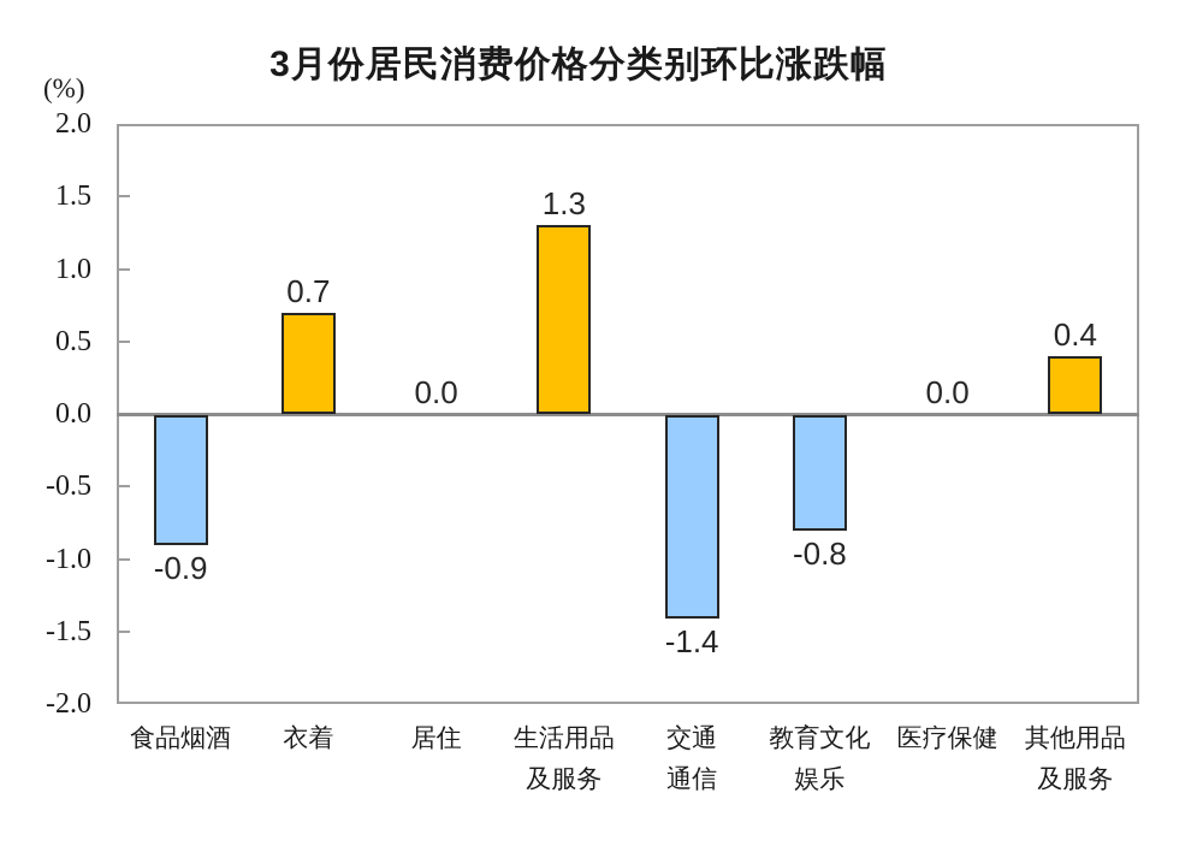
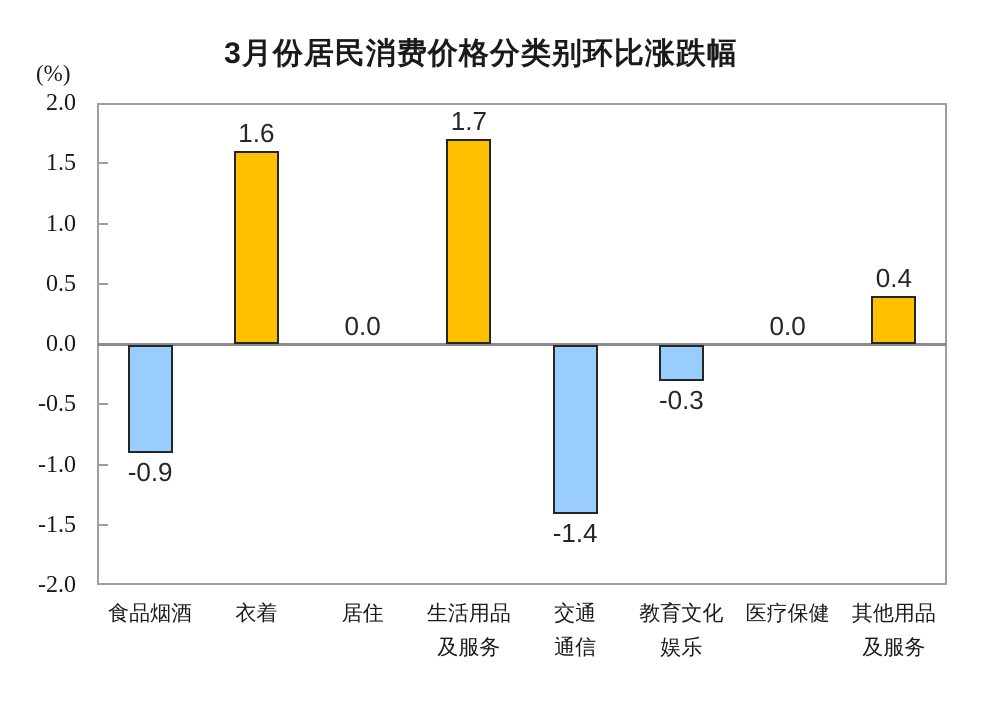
衣着: 0.7 -> 1.6
生活用品及服务: 1.3 -> 1.7
教育文化娱乐: -0.8 -> -0.3
